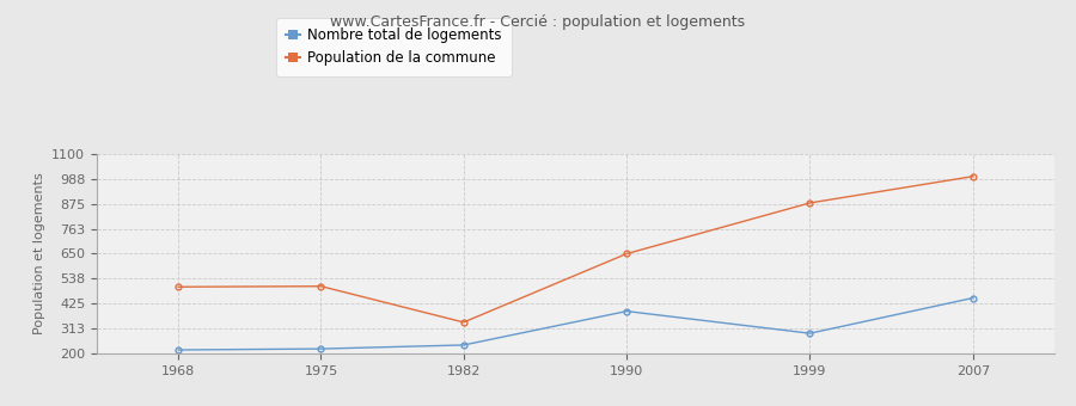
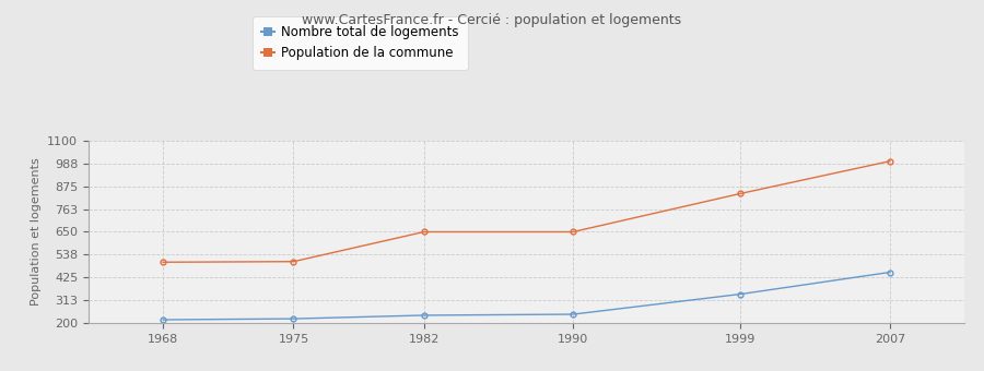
Population de la commune/1982: 340 -> 650
Nombre total de logements/1990: 390 -> 240
Nombre total de logements/1999: 290 -> 340
Population de la commune/1999: 880 -> 840
